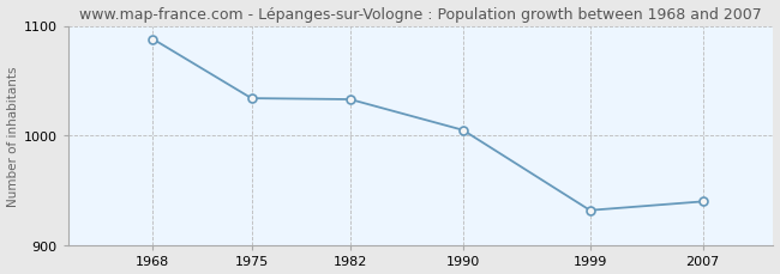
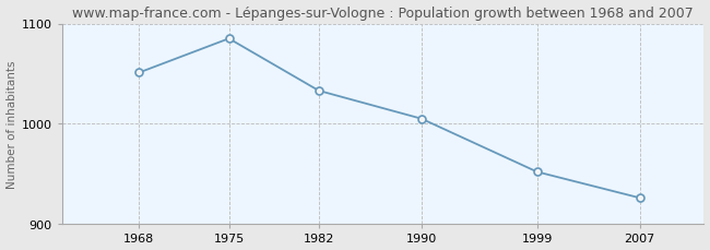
1968: 1088 -> 1051
1975: 1034 -> 1085
1999: 932 -> 952
2007: 940 -> 926
